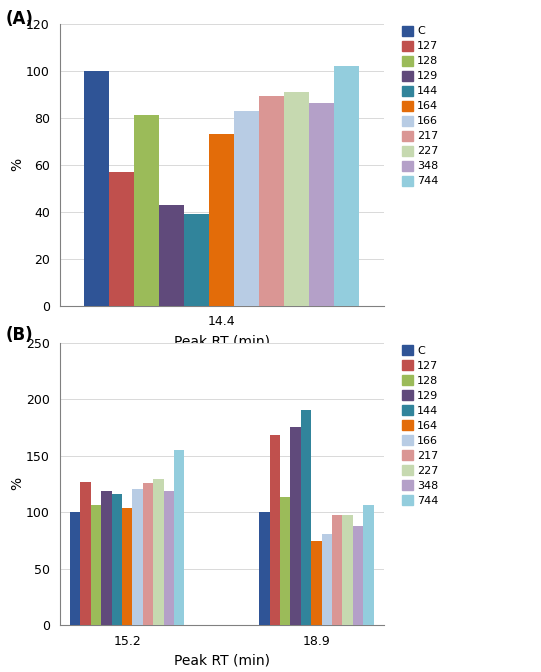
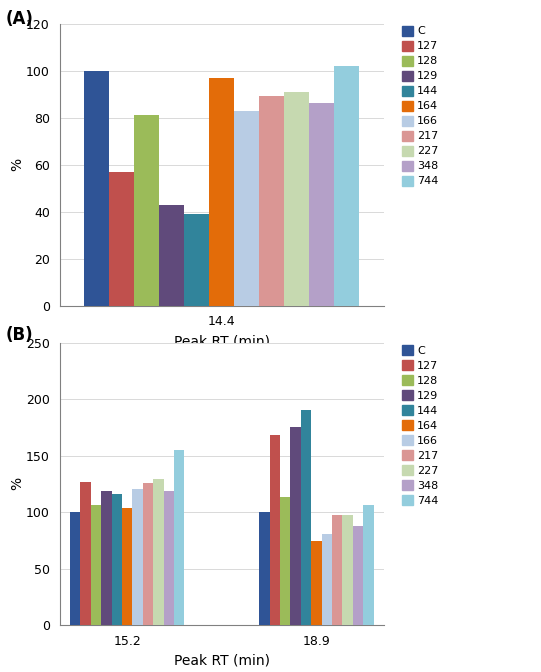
14.4: 73 -> 97
